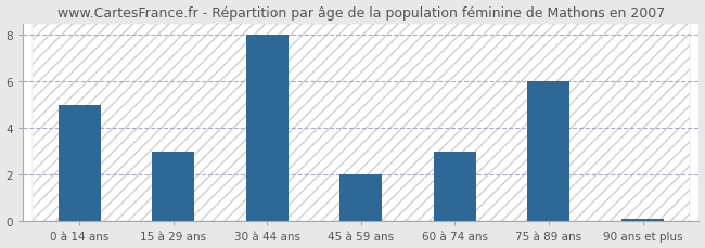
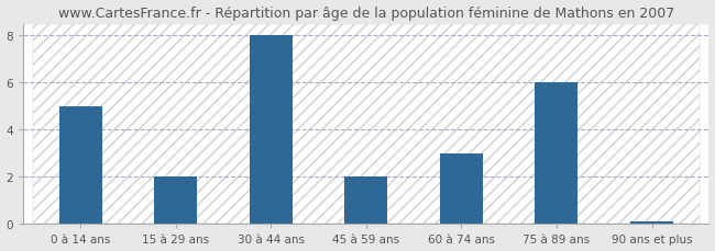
15 à 29 ans: 3.0 -> 2.0
